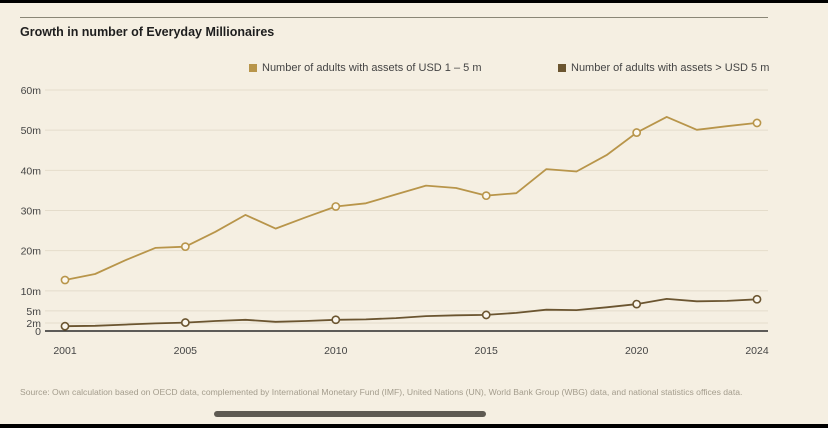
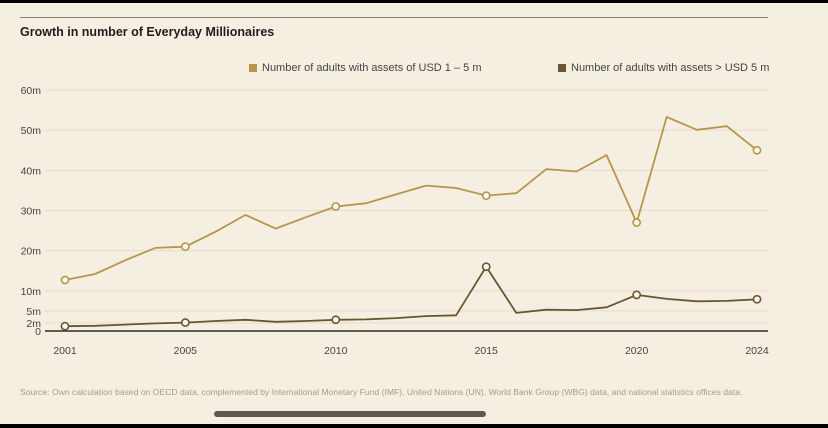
Number of adults with assets > USD 5 m/2015: 4m -> 16m
Number of adults with assets of USD 1 – 5 m/2020: 49m -> 27m
Number of adults with assets > USD 5 m/2020: 7m -> 9m
Number of adults with assets of USD 1 – 5 m/2024: 52m -> 45m
